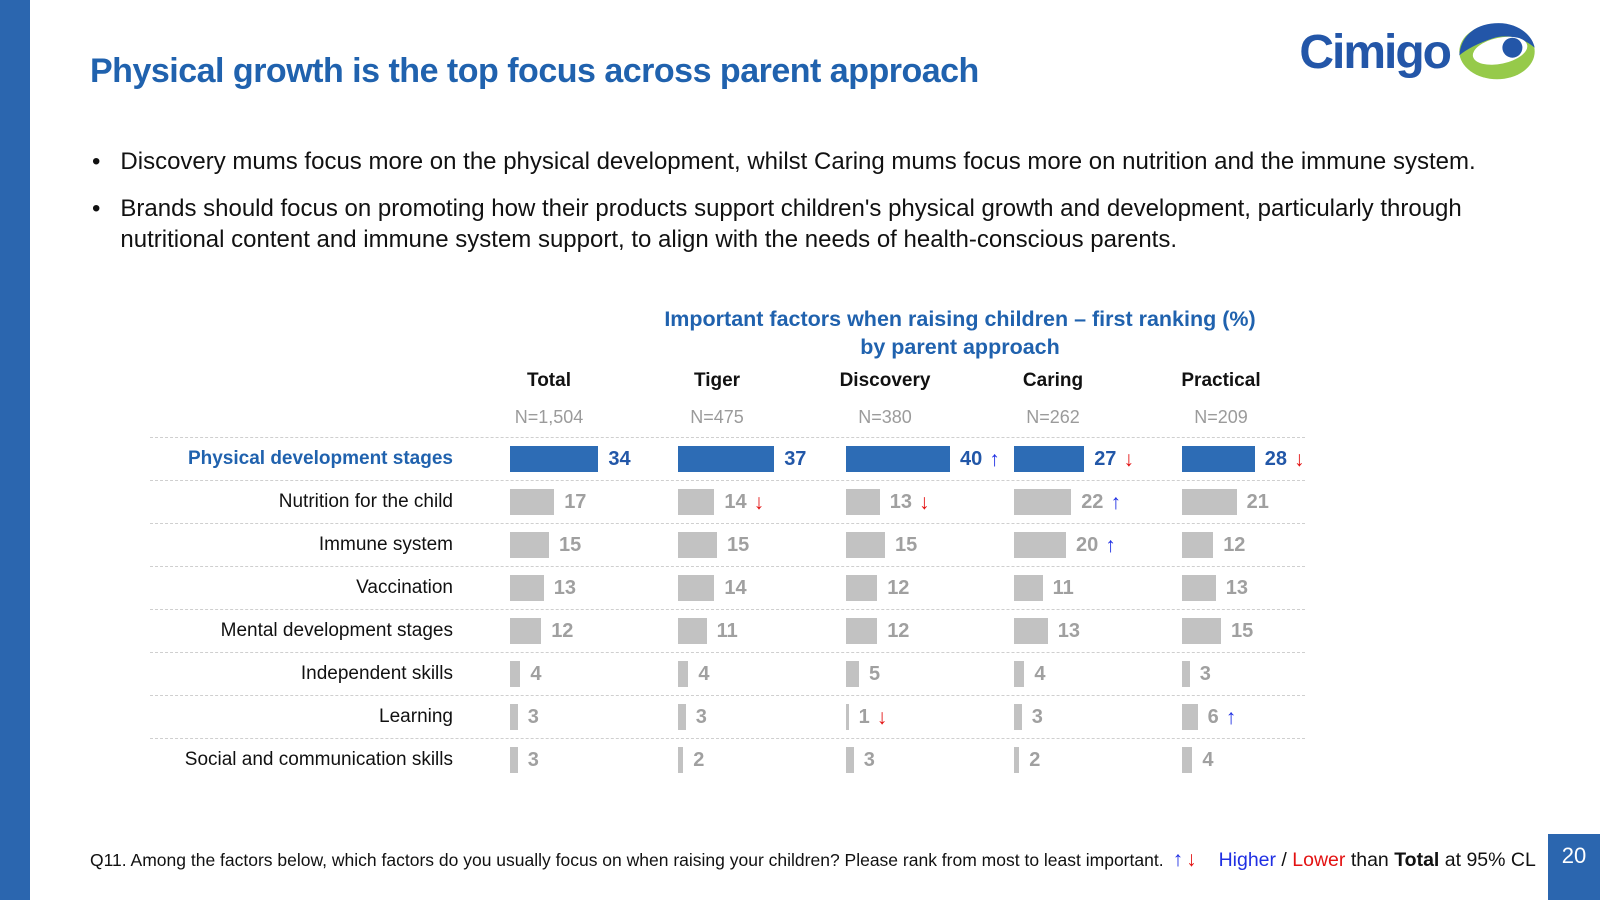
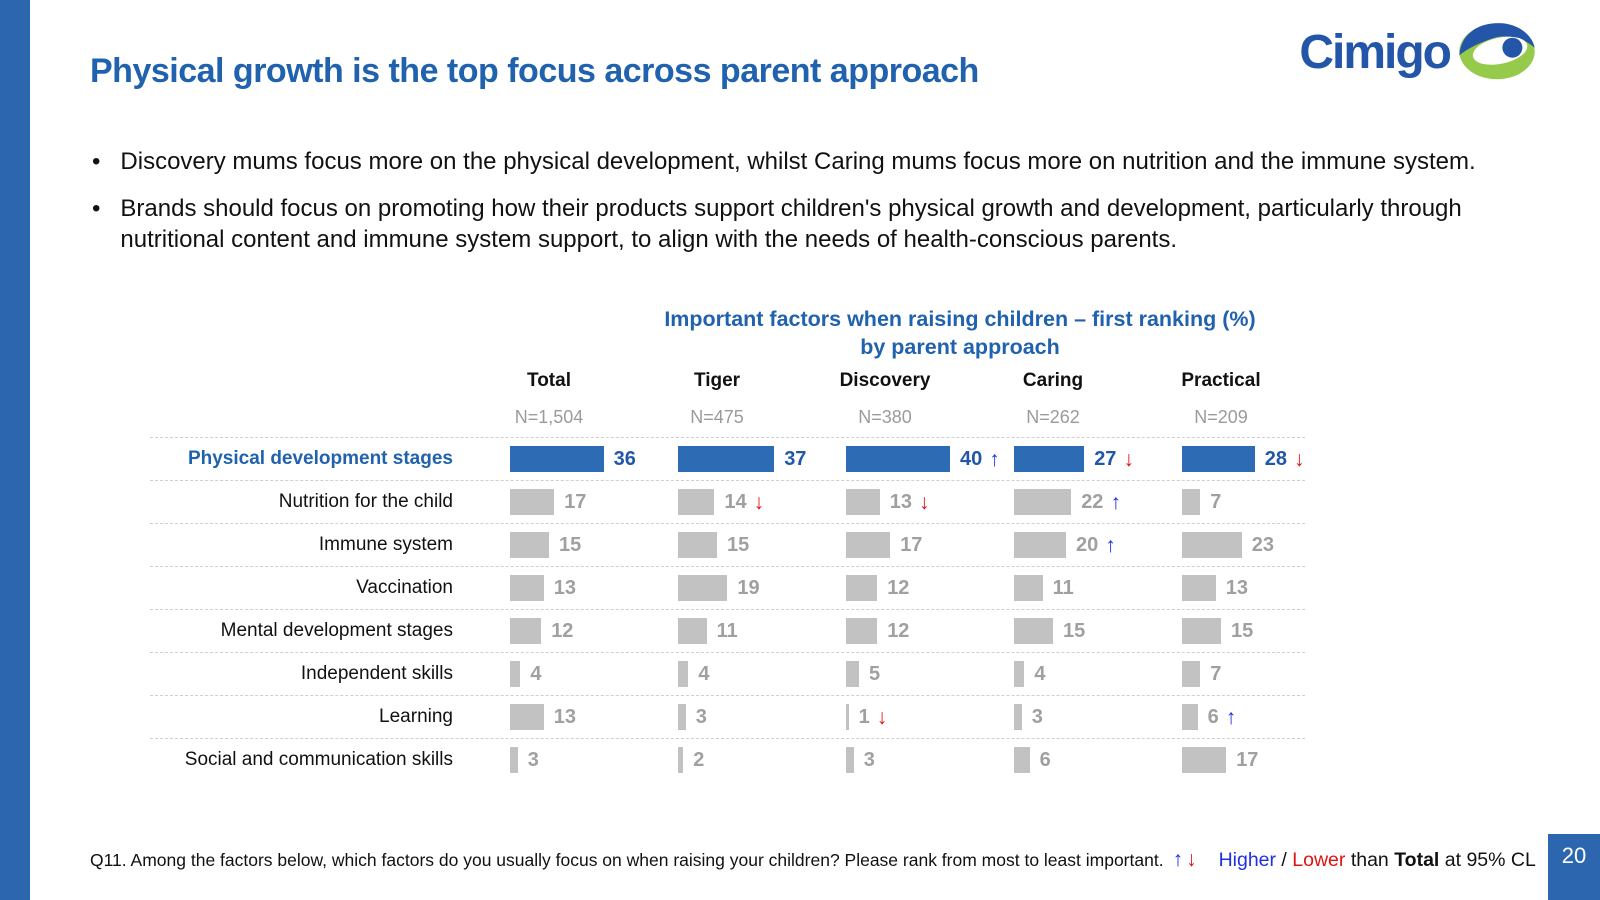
Total/Physical development stages: 34 -> 36
Practical/Nutrition for the child: 21 -> 7
Discovery/Immune system: 15 -> 17
Practical/Immune system: 12 -> 23
Tiger/Vaccination: 14 -> 19
Caring/Mental development stages: 13 -> 15
Practical/Independent skills: 3 -> 7
Total/Learning: 3 -> 13
Caring/Social and communication skills: 2 -> 6
Practical/Social and communication skills: 4 -> 17
